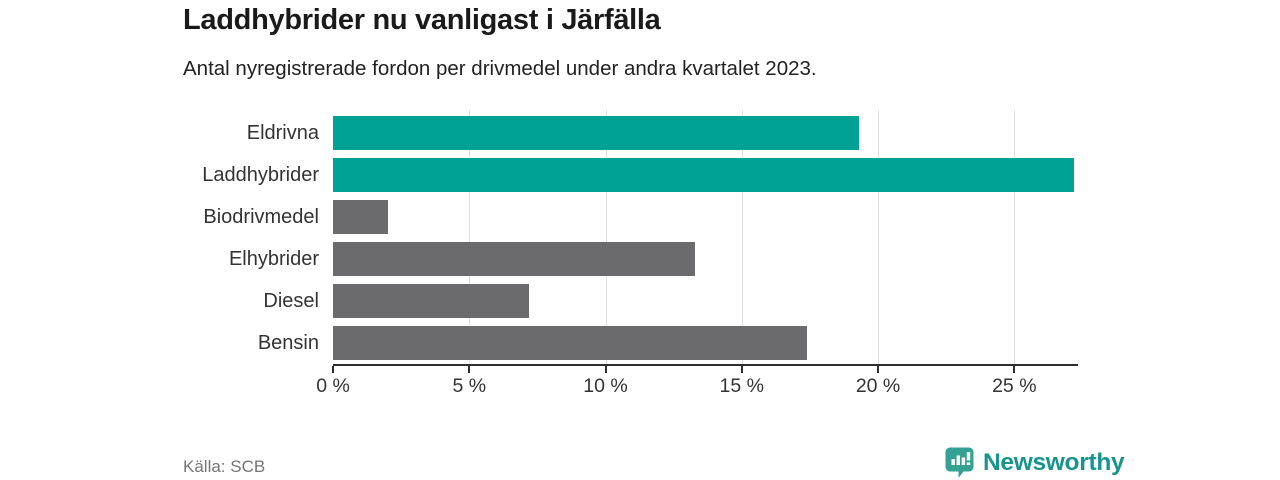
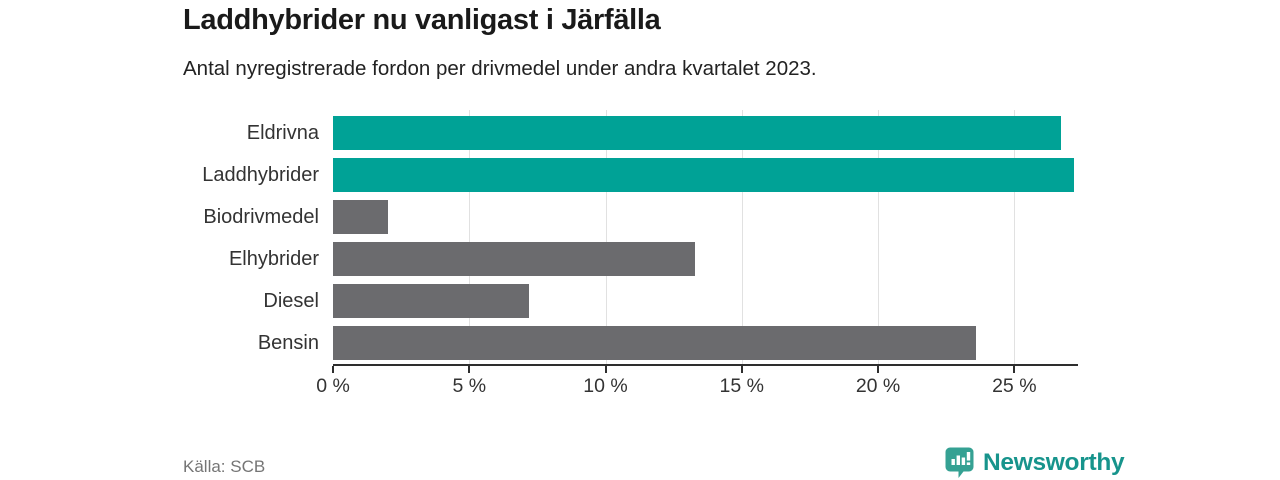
Eldrivna: 19.3% -> 26.7%
Bensin: 17.4% -> 23.6%
